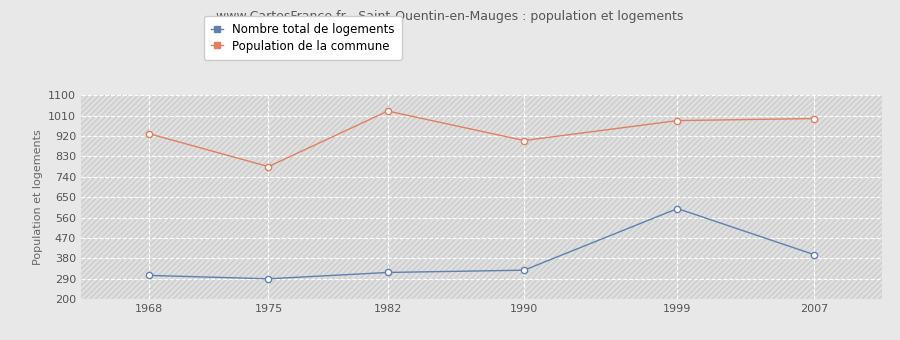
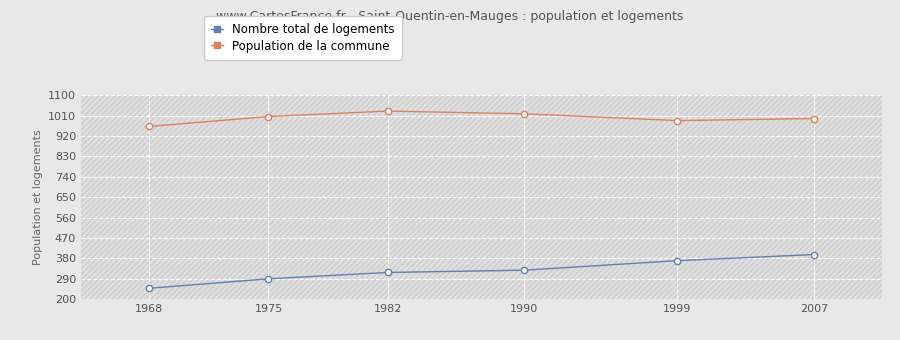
Nombre total de logements/1968: 305 -> 248
Population de la commune/1968: 930 -> 962
Population de la commune/1975: 785 -> 1006
Population de la commune/1990: 900 -> 1018
Nombre total de logements/1999: 600 -> 370
